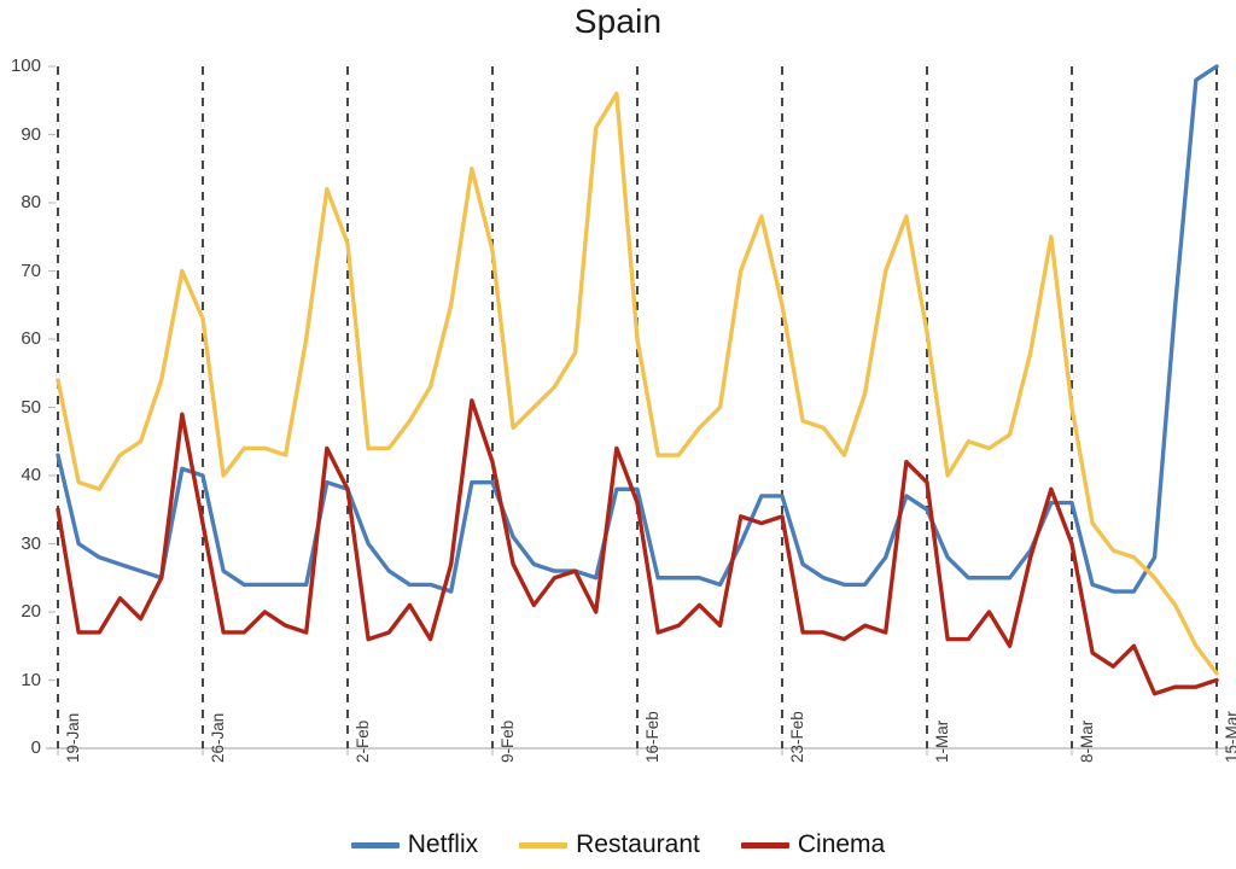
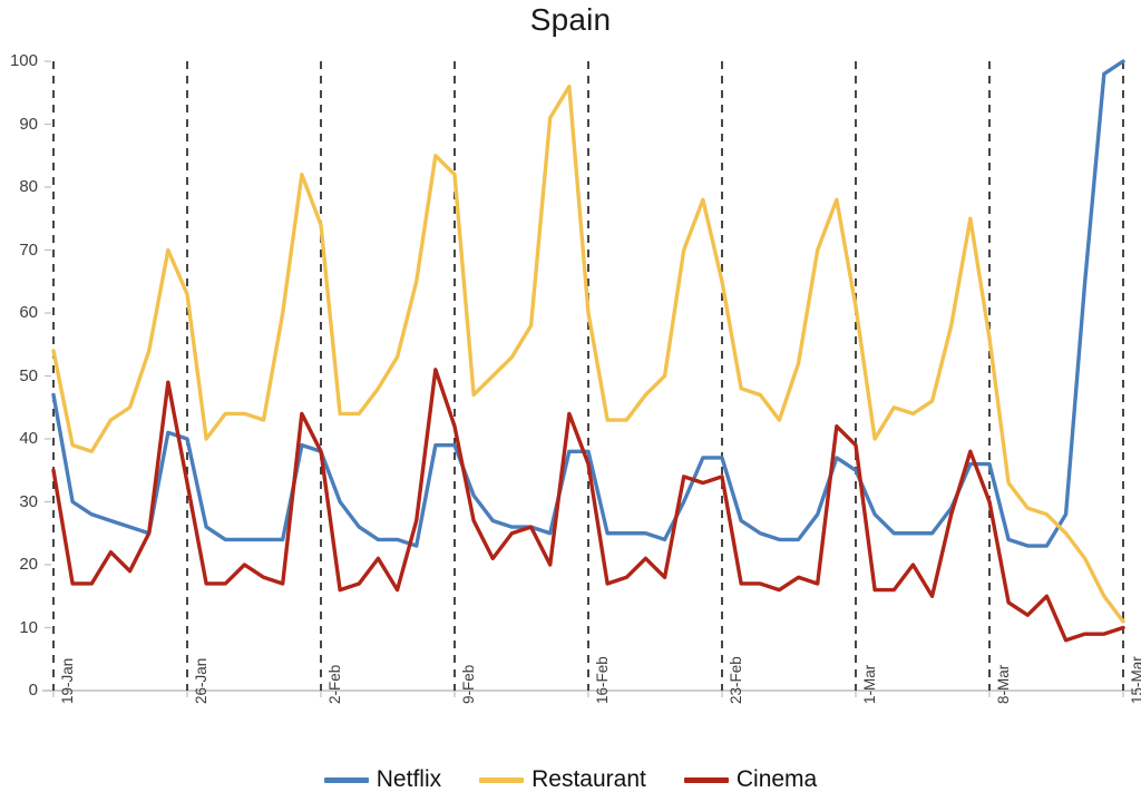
Netflix/19-Jan: 43 -> 47
Restaurant/9-Feb: 73 -> 82
Restaurant/8-Mar: 50 -> 56
